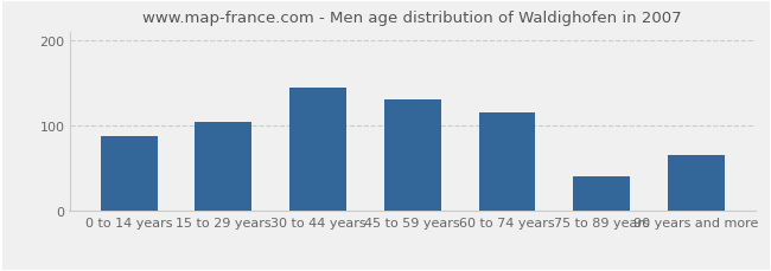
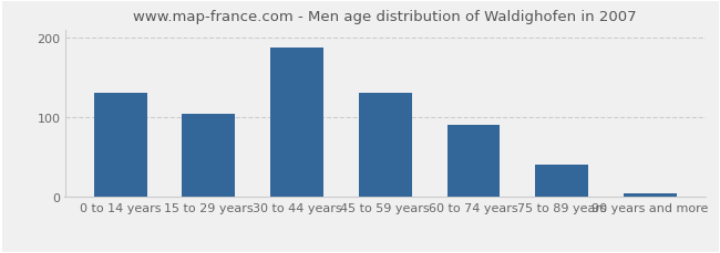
0 to 14 years: 88 -> 130
30 to 44 years: 144 -> 188
60 to 74 years: 116 -> 91
90 years and more: 66 -> 5
